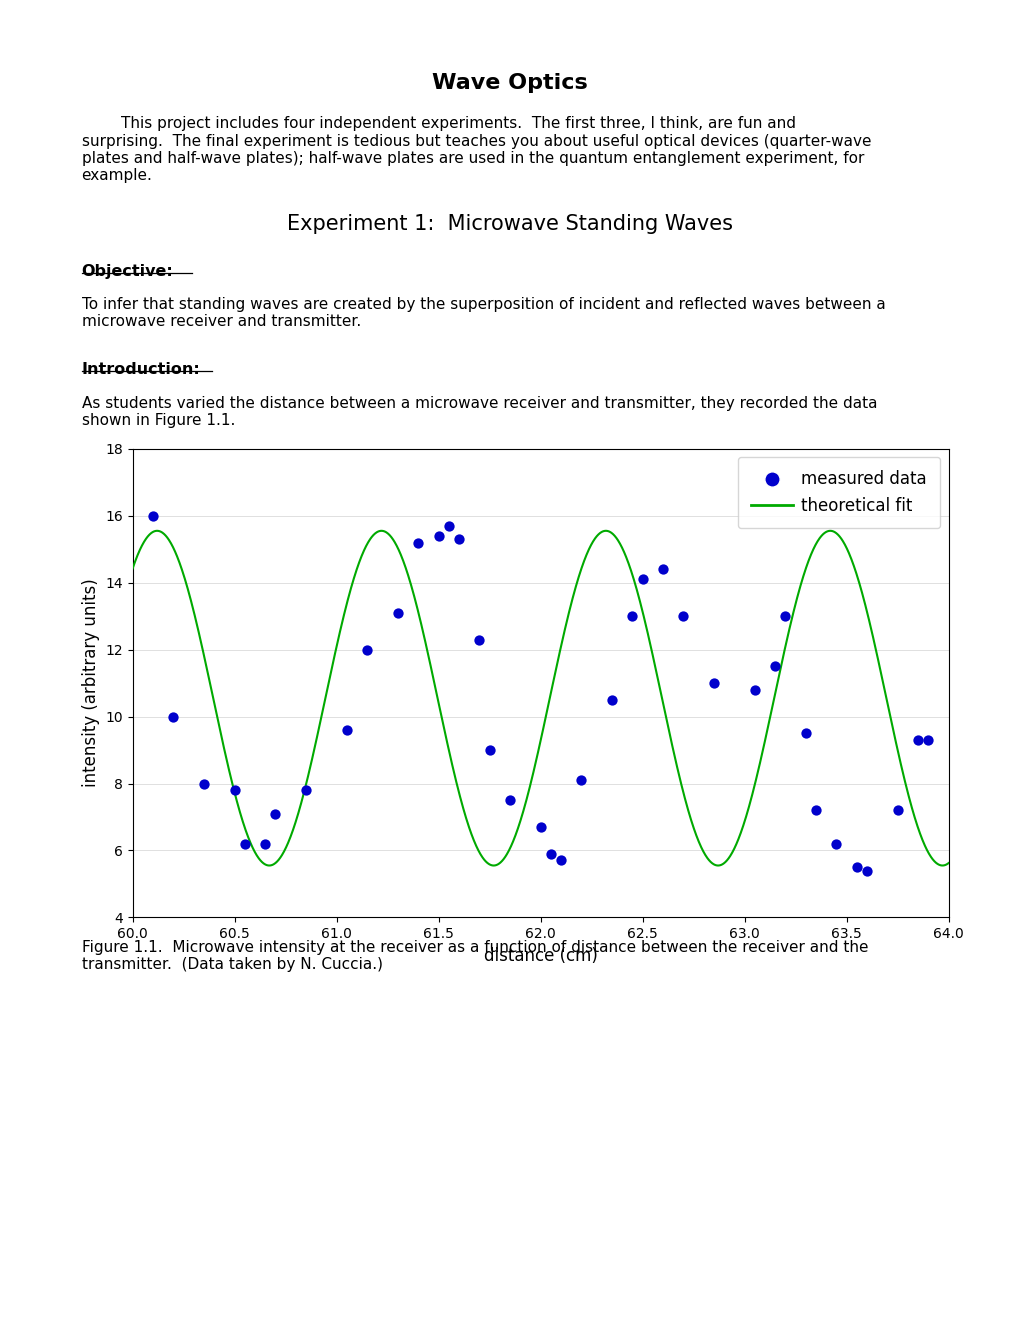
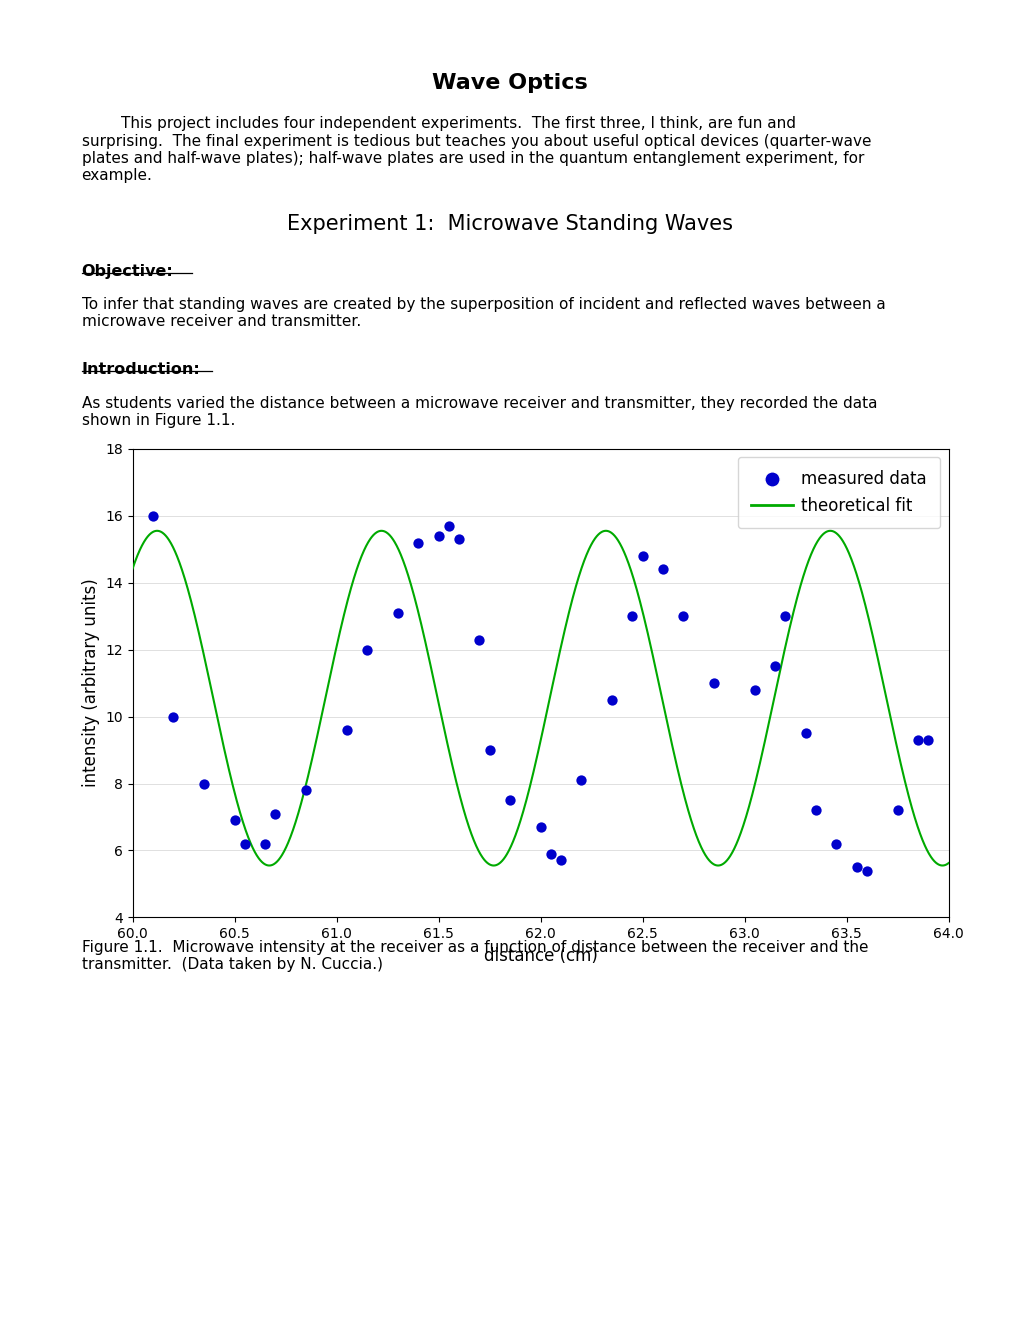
measured data/60.5: 7.8 -> 6.9
measured data/62.5: 14.1 -> 14.8
